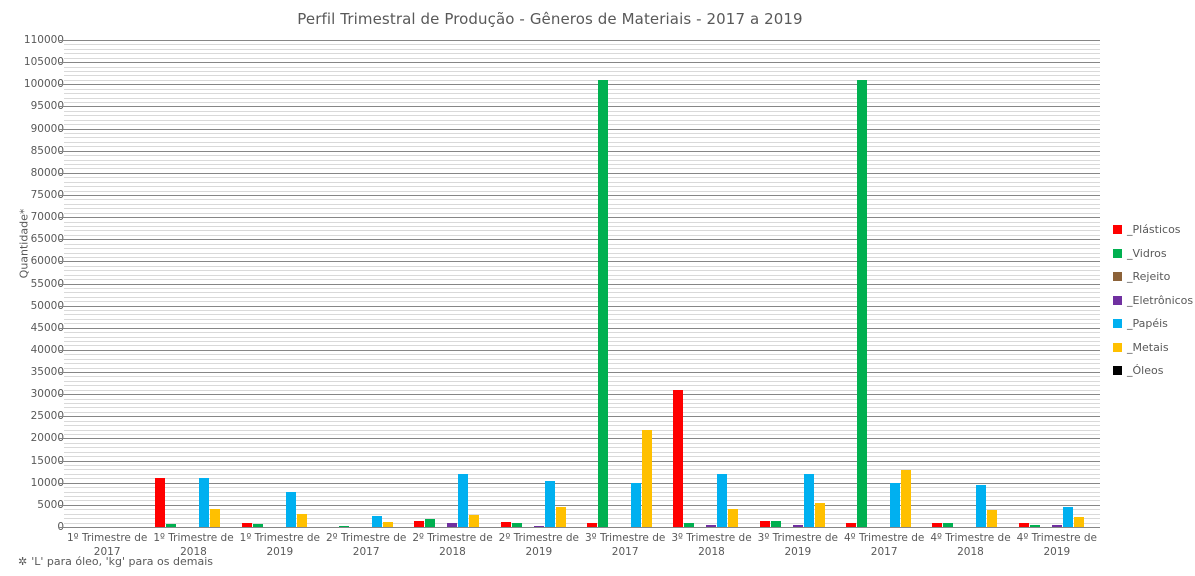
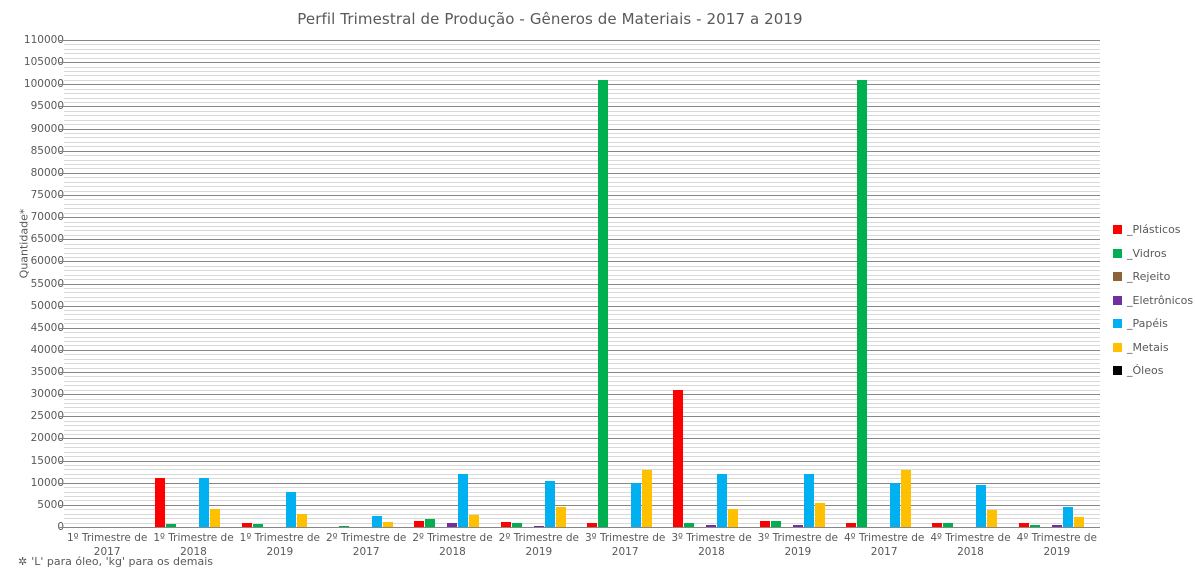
_Metais/3º Trimestre de 2017: 22000 -> 13000
